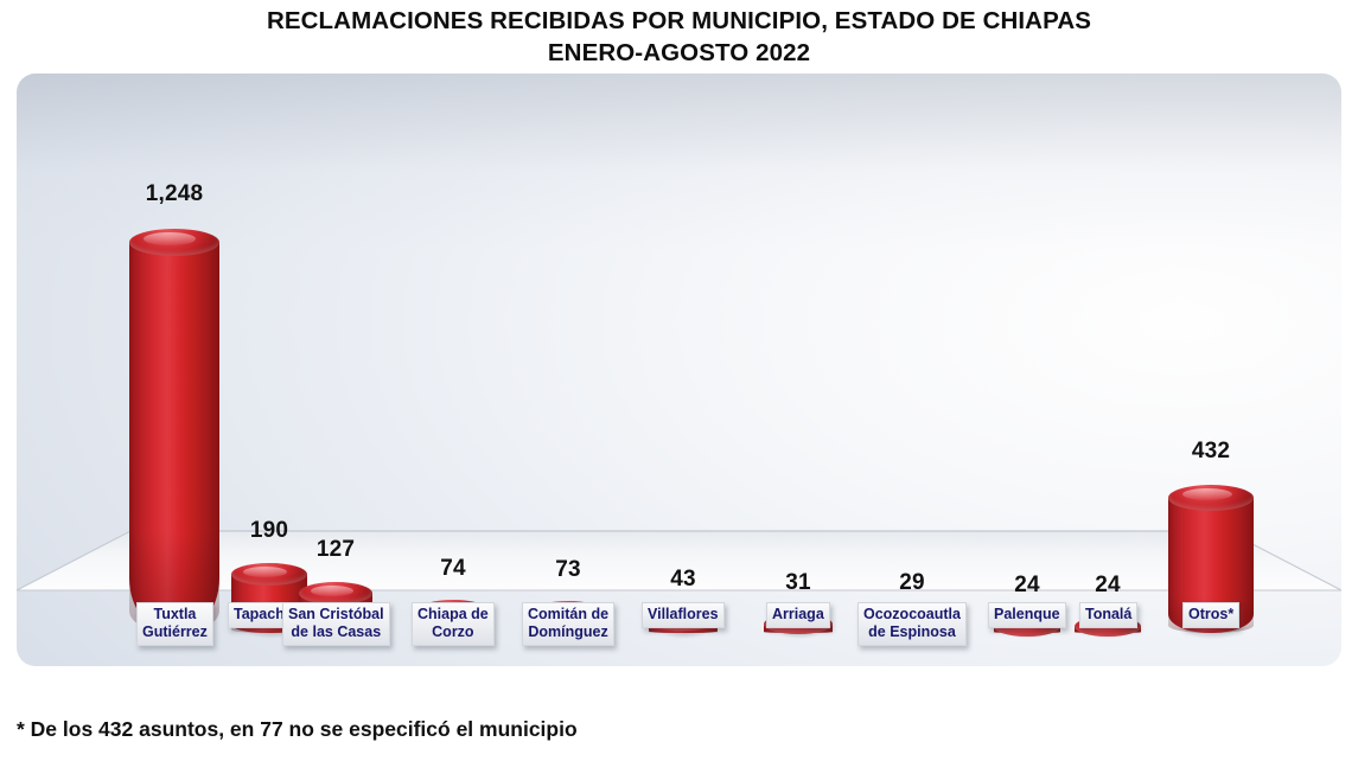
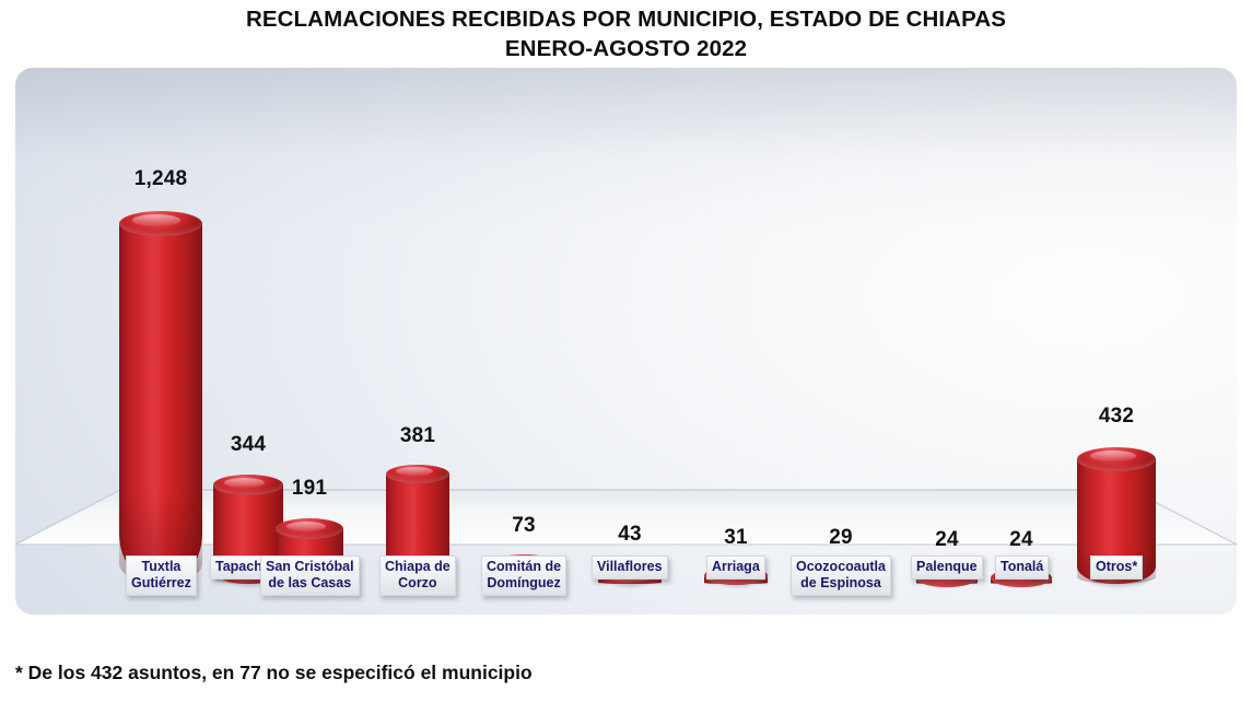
Tapachula: 190 -> 344
San Cristóbal de las Casas: 127 -> 191
Chiapa de Corzo: 74 -> 381
